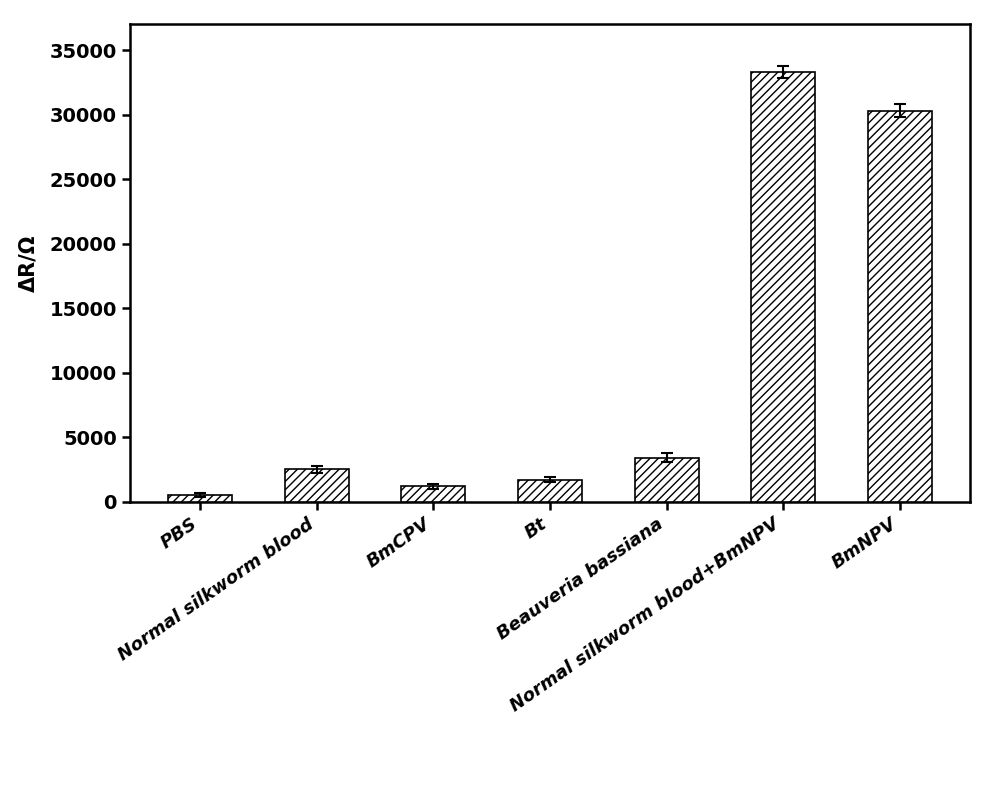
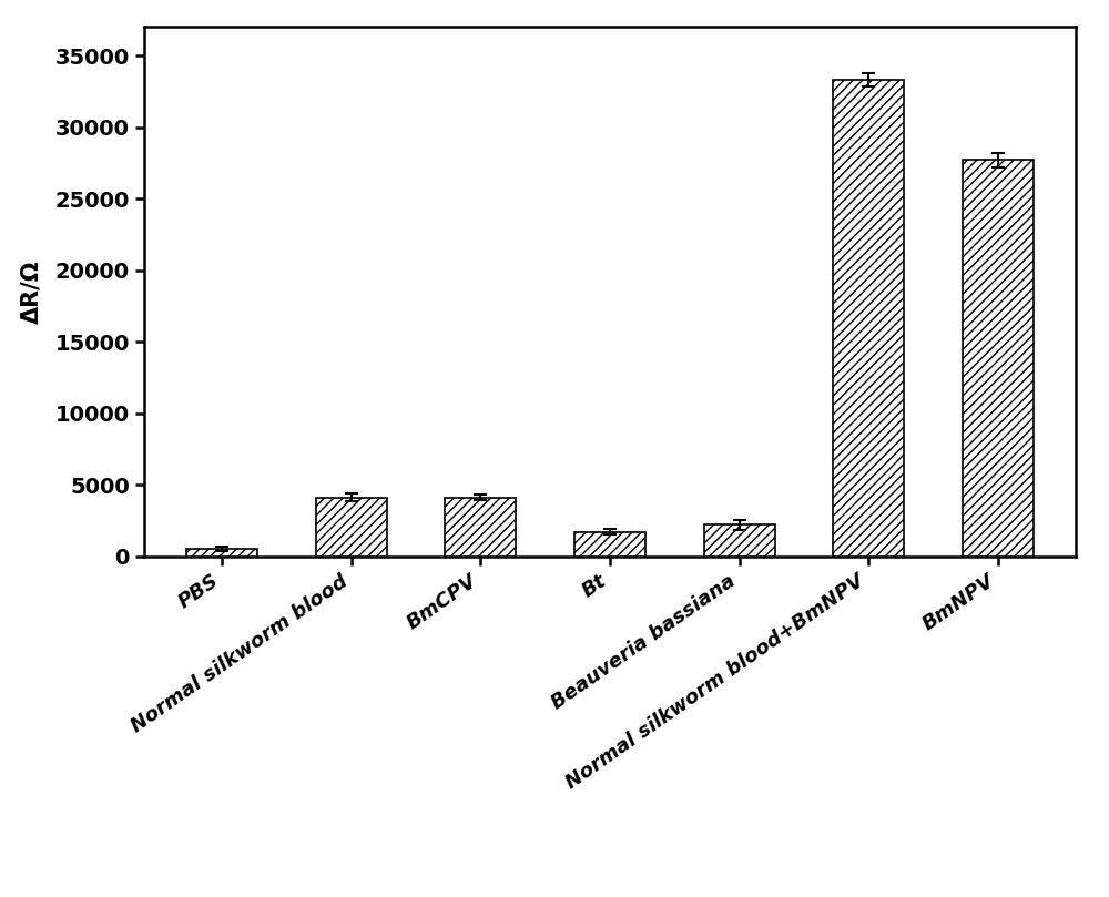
Normal silkworm blood: 2500 -> 4100
BmCPV: 1200 -> 4100
Beauveria bassiana: 3400 -> 2200
BmNPV: 30300 -> 27700
